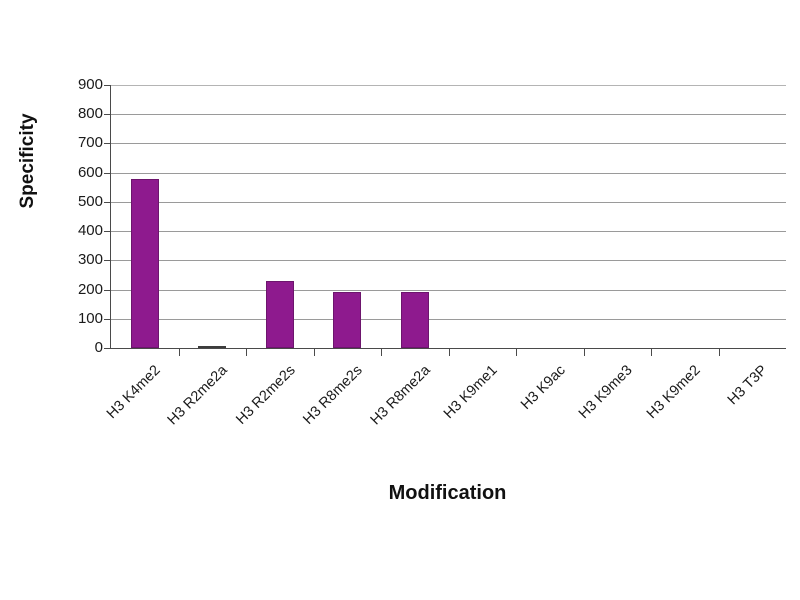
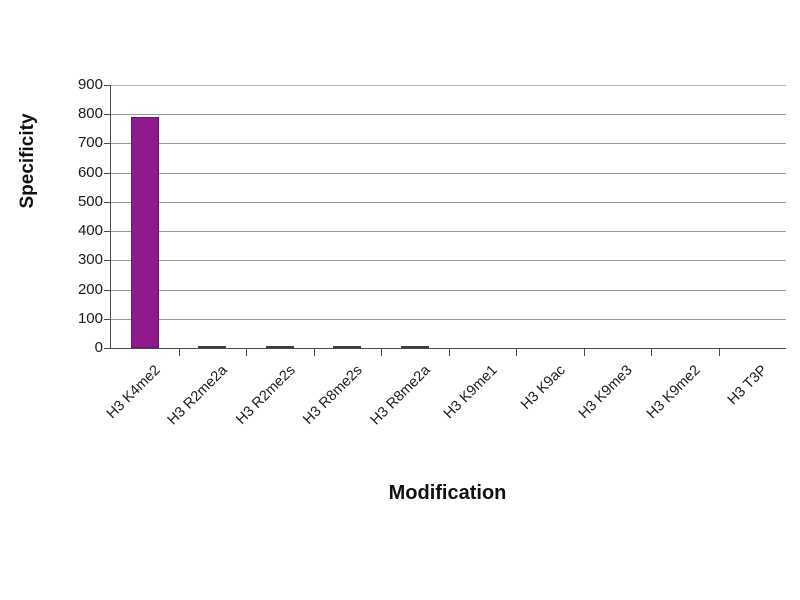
H3 K4me2: 580 -> 790
H3 R2me2s: 230 -> 10
H3 R8me2s: 190 -> 10
H3 R8me2a: 190 -> 10
